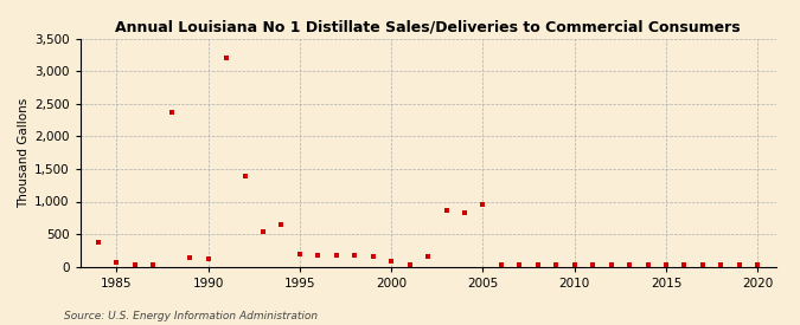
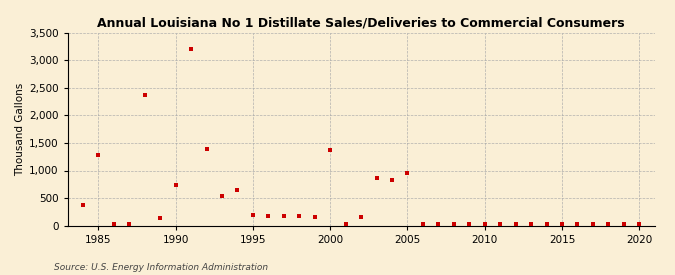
1985: 60 -> 1,280
1990: 110 -> 740
2000: 80 -> 1,380
